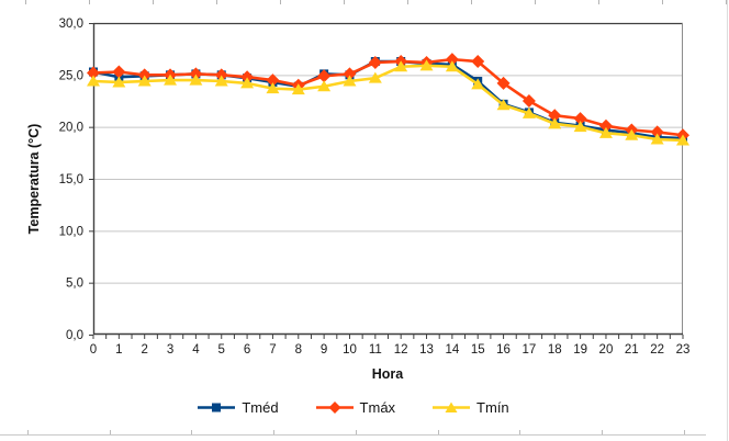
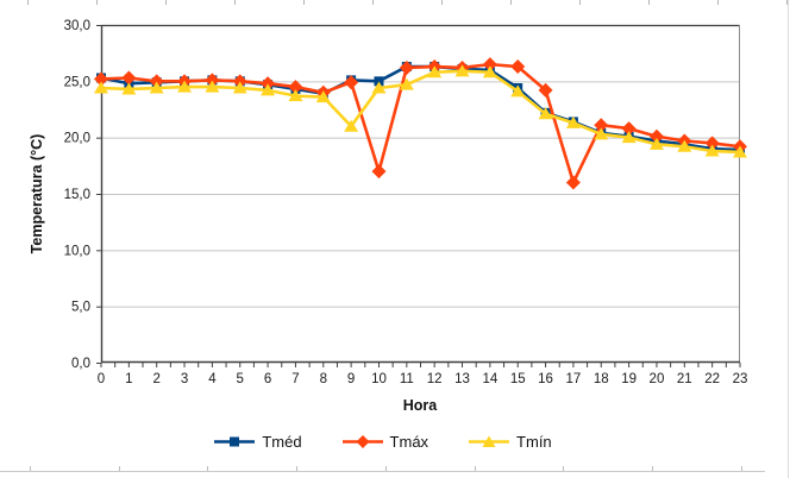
Tmín/9: 24 -> 21
Tmáx/10: 25 -> 17
Tmáx/17: 22 -> 16
